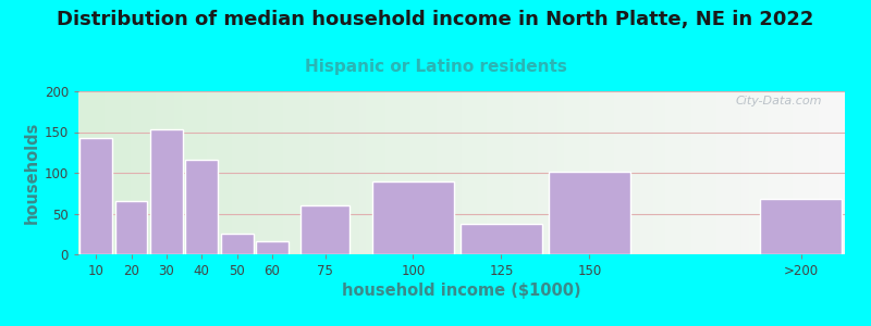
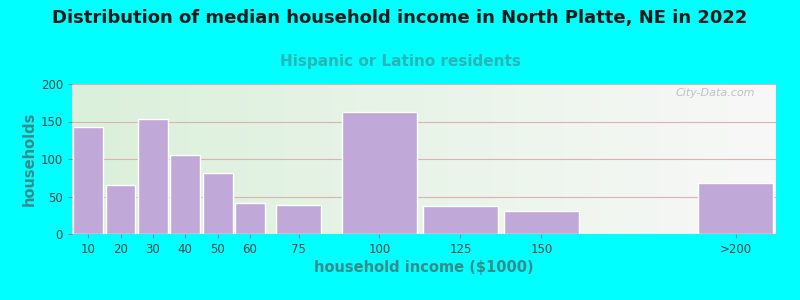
40: 116 -> 106
50: 26 -> 82
60: 16 -> 42
75: 60 -> 39
100: 90 -> 163
150: 102 -> 31
